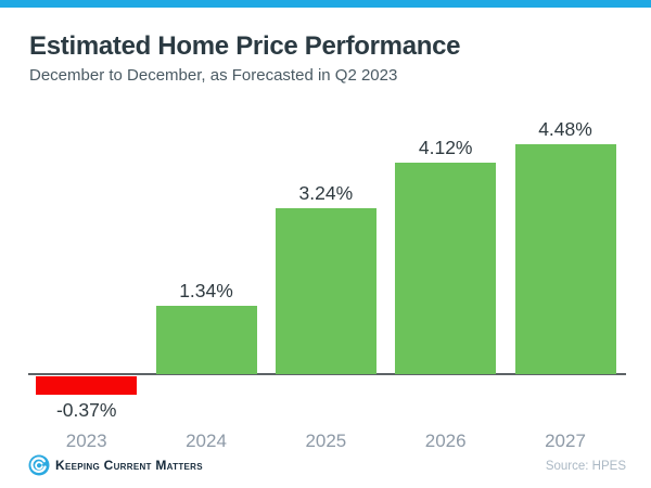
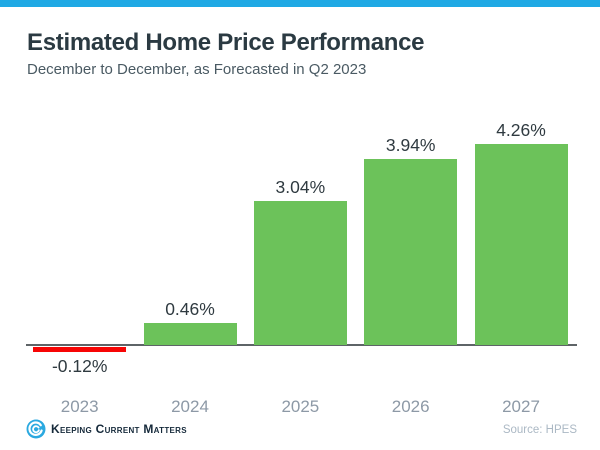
2023: -0.37% -> -0.12%
2024: 1.34% -> 0.46%
2025: 3.24% -> 3.04%
2026: 4.12% -> 3.94%
2027: 4.48% -> 4.26%
